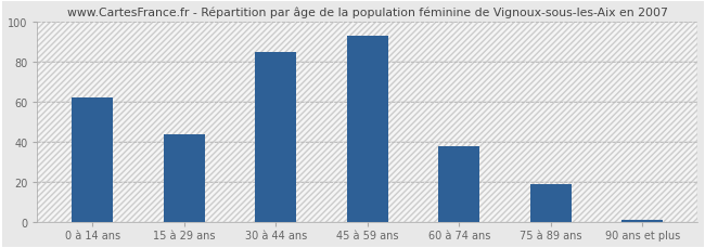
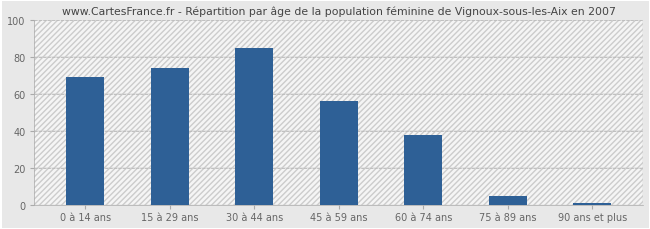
0 à 14 ans: 62 -> 69
15 à 29 ans: 44 -> 74
45 à 59 ans: 93 -> 56
75 à 89 ans: 19 -> 5
